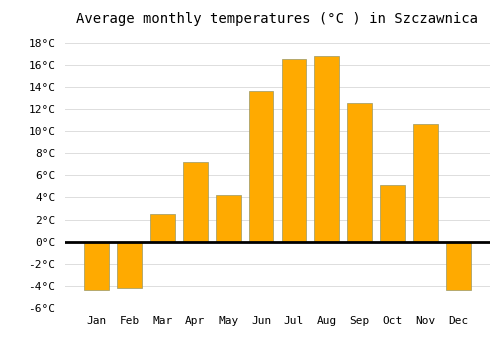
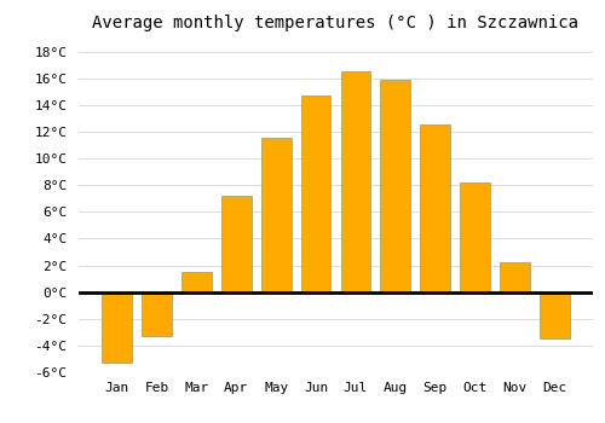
Jan: -4.4°C -> -5.3°C
Feb: -4.2°C -> -3.3°C
Mar: 2.5°C -> 1.5°C
May: 4.2°C -> 11.5°C
Jun: 13.6°C -> 14.7°C
Aug: 16.8°C -> 15.9°C
Oct: 5.1°C -> 8.2°C
Nov: 10.6°C -> 2.2°C
Dec: -4.4°C -> -3.5°C
